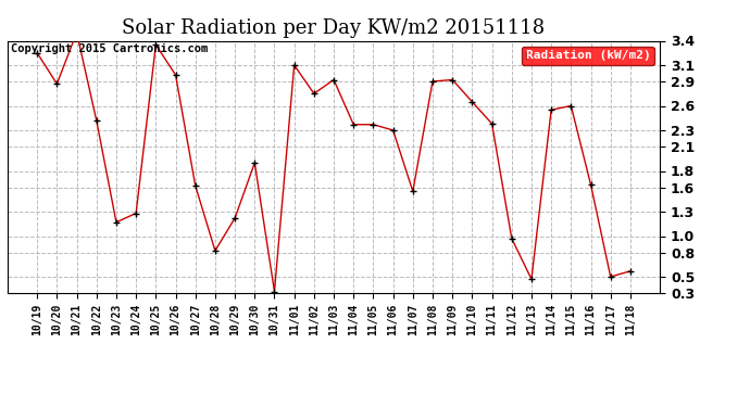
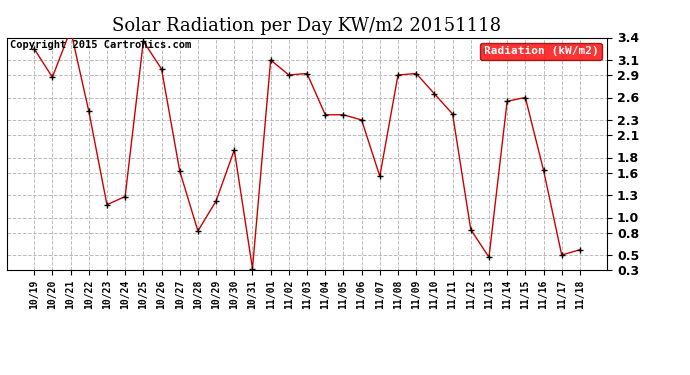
11/02: 2.75 -> 2.90
11/12: 0.97 -> 0.84
